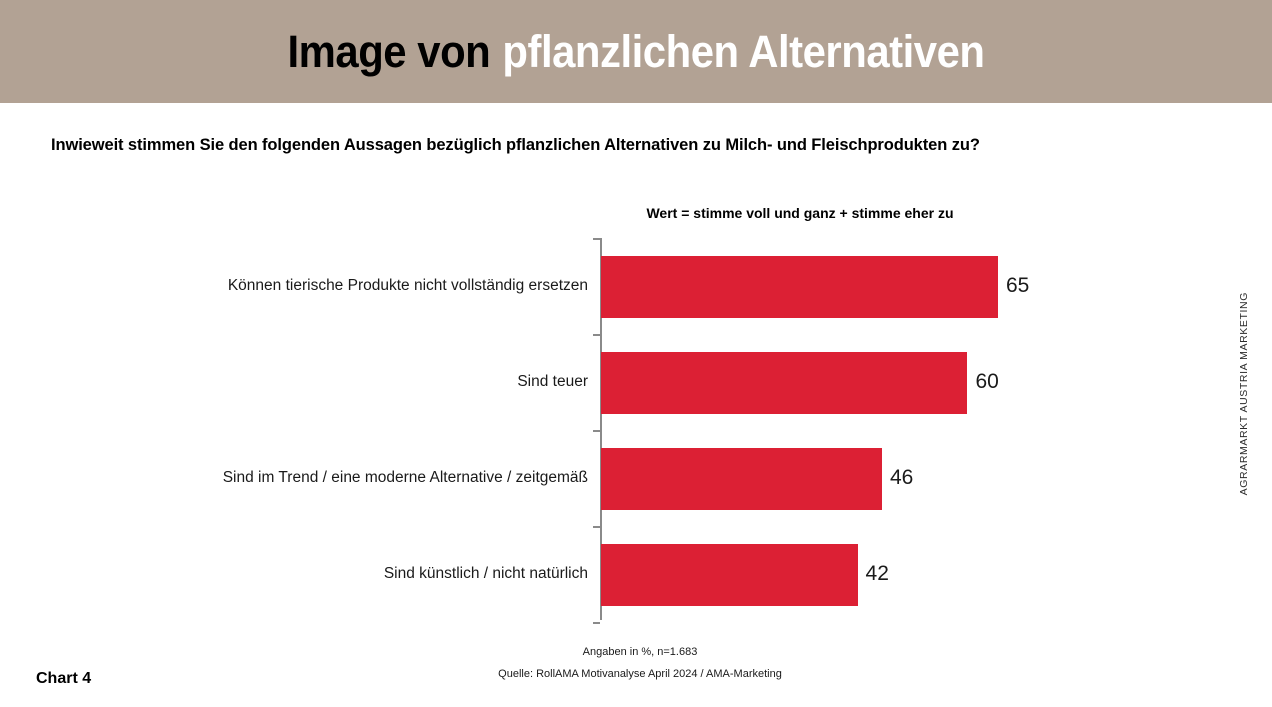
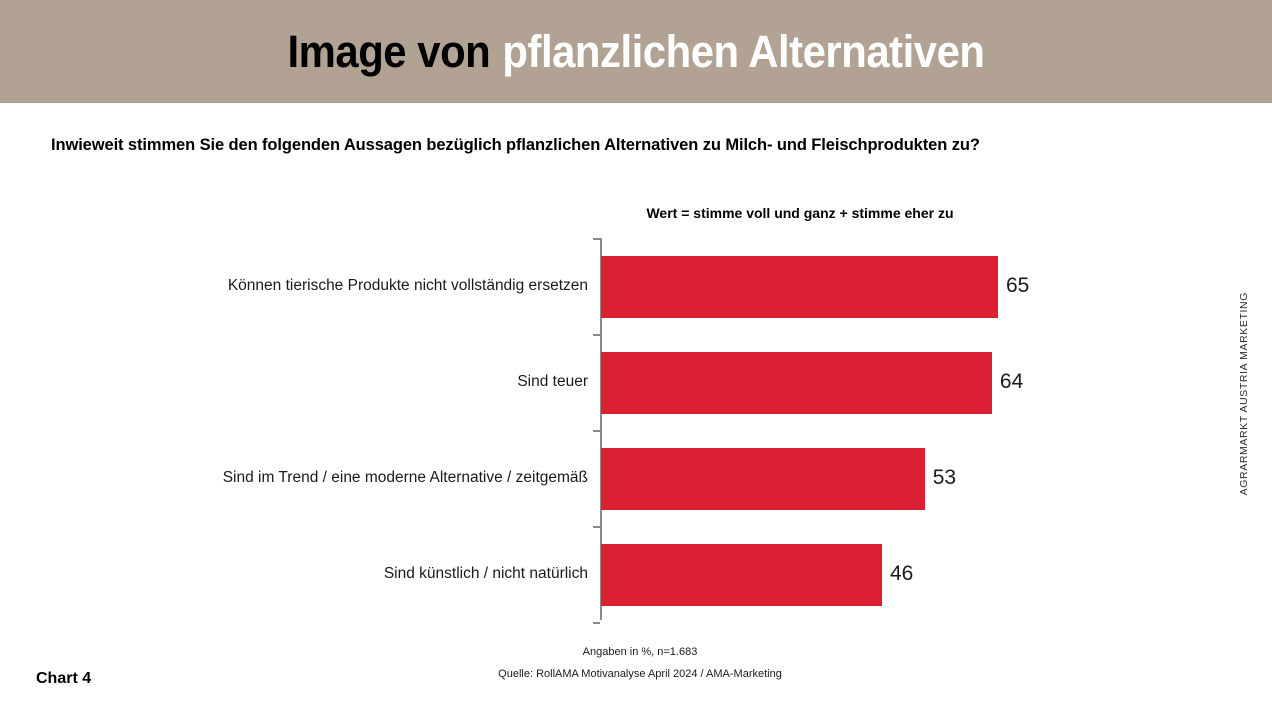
Sind teuer: 60 -> 64
Sind im Trend / eine moderne Alternative / zeitgemäß: 46 -> 53
Sind künstlich / nicht natürlich: 42 -> 46
